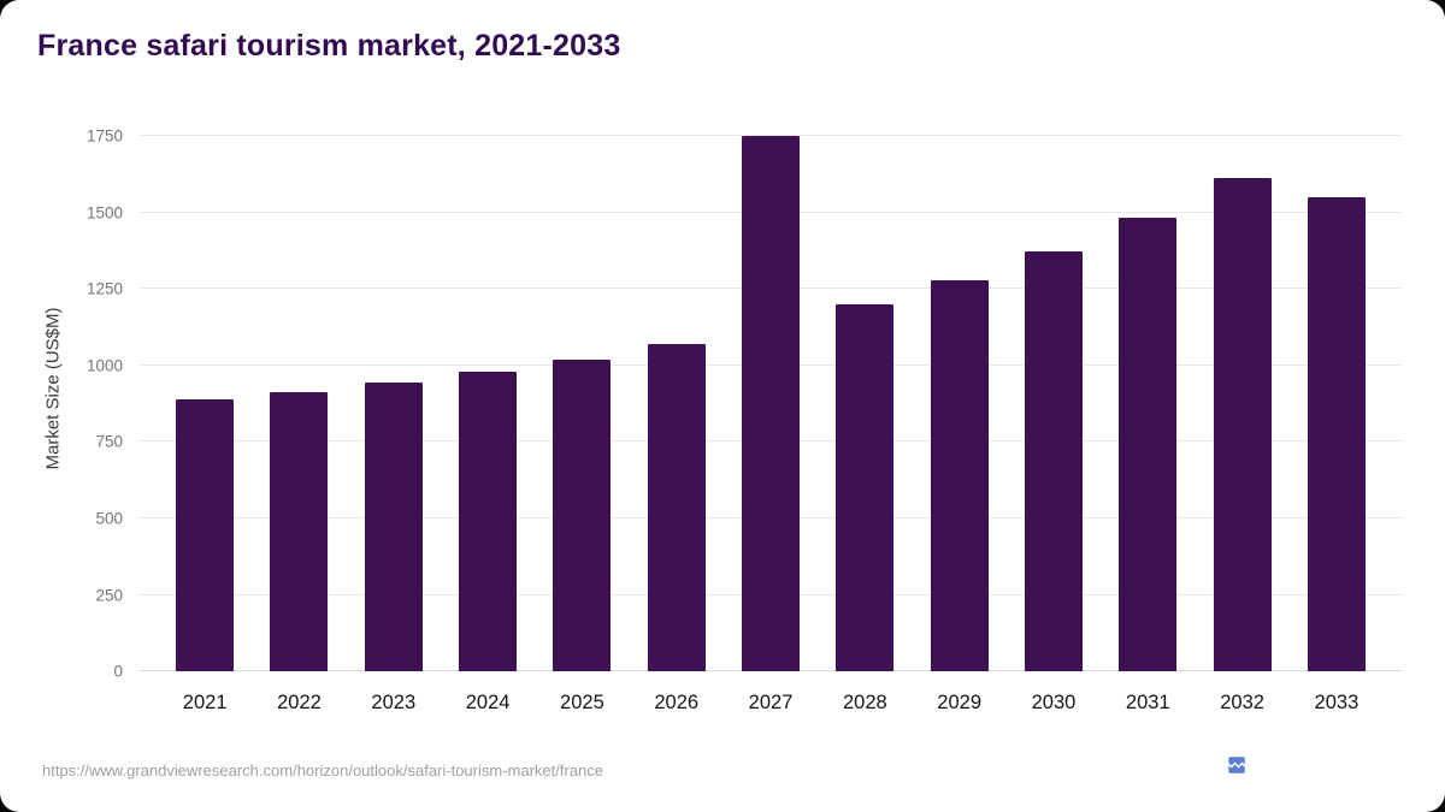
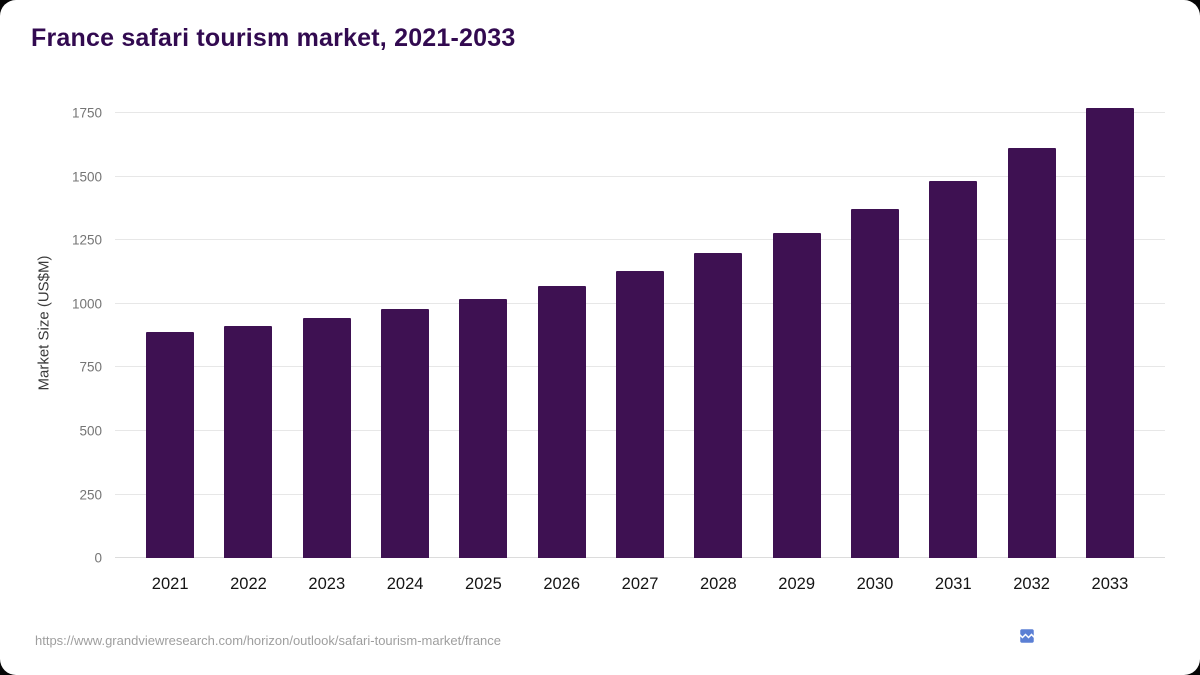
2027: 1750 -> 1130
2033: 1550 -> 1770
